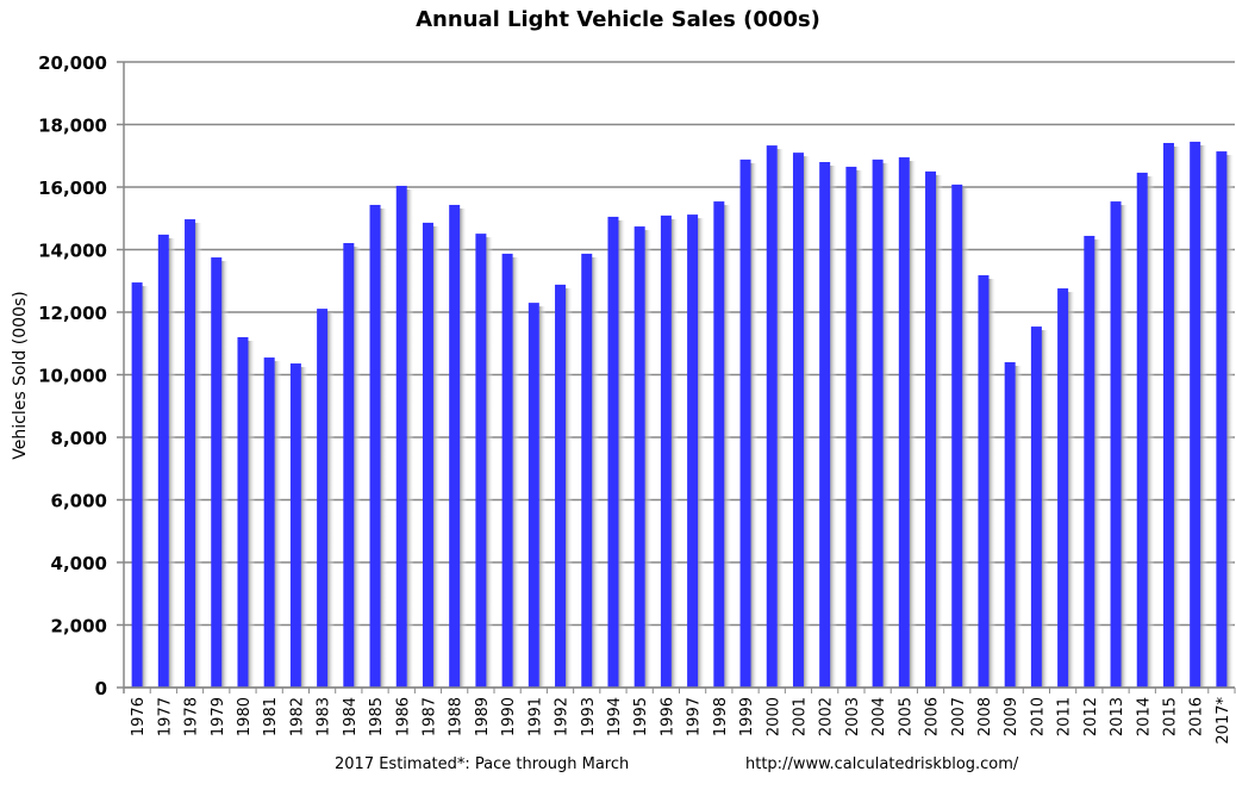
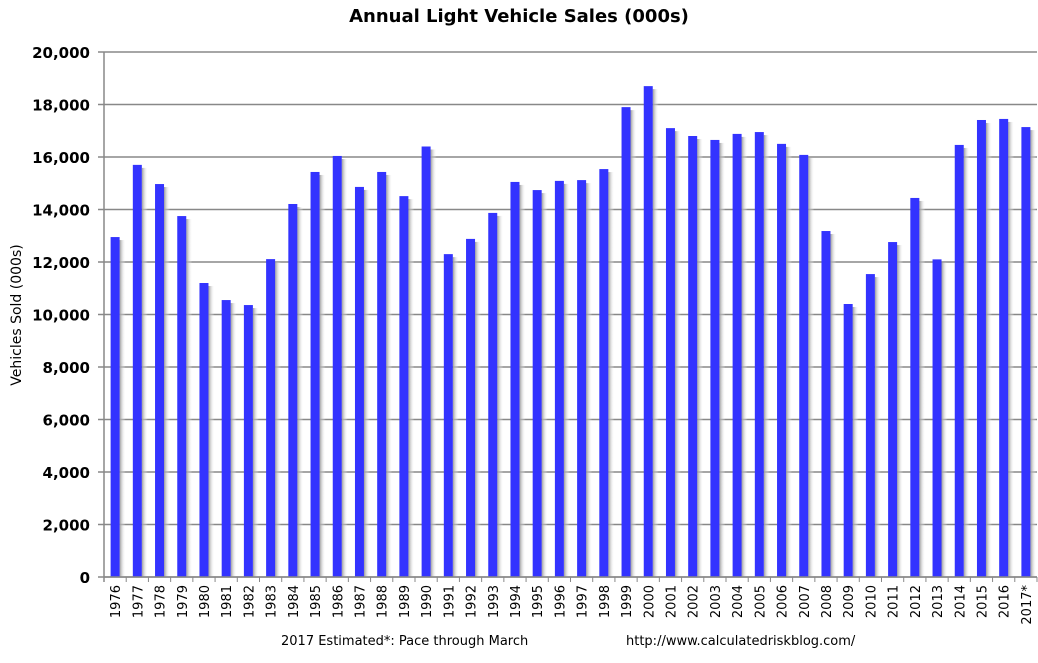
1977: 14500 -> 15700
1990: 13900 -> 16400
1999: 16900 -> 17900
2000: 17300 -> 18700
2013: 15500 -> 12100
